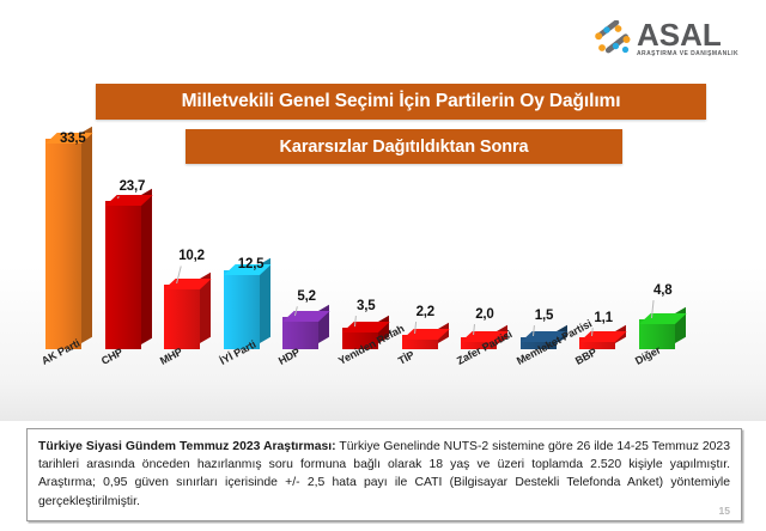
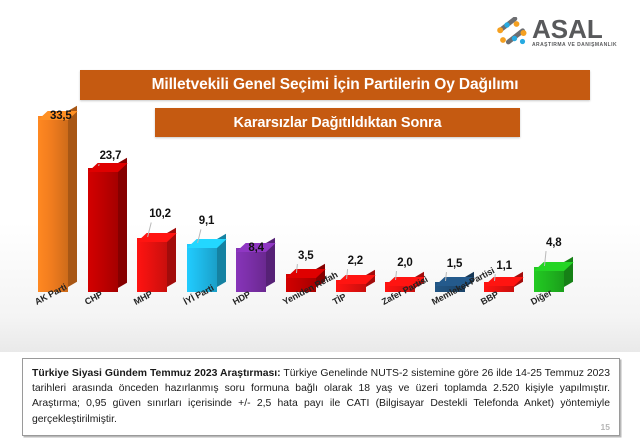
İYİ Parti: 12,5 -> 9,1
HDP: 5,2 -> 8,4
